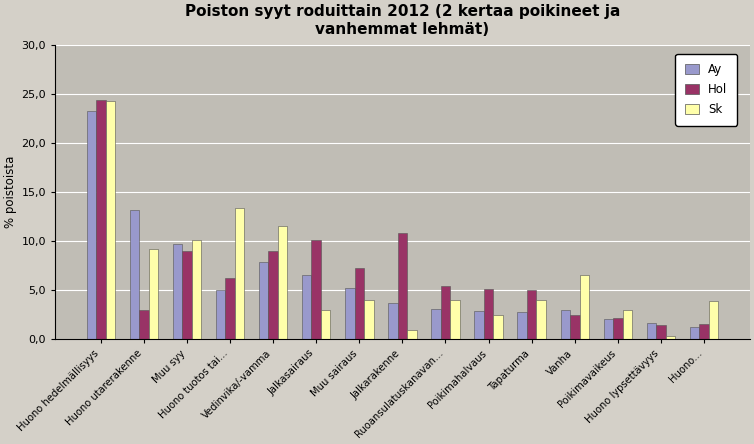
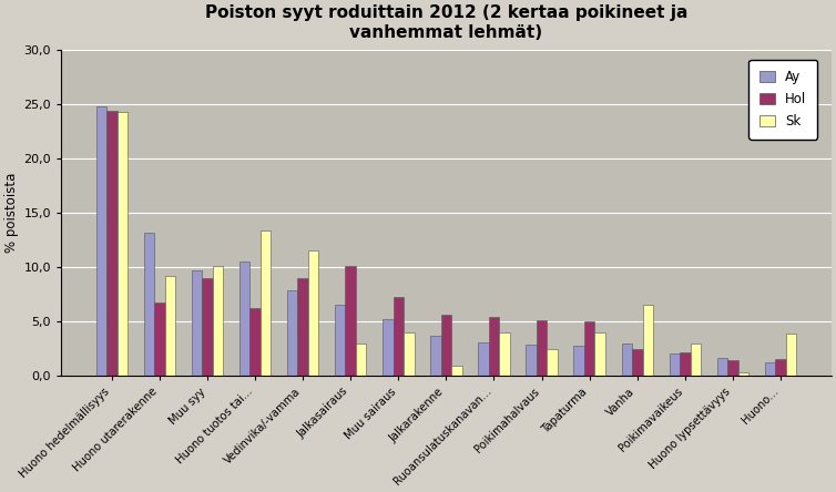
Ay/Huono hedelmällisyys: 23,2 -> 24,8
Hol/Huono utarerakenne: 3,0 -> 6,7
Ay/Huono tuotos tai...: 5,0 -> 10,5
Hol/Jalkarakenne: 10,8 -> 5,6
